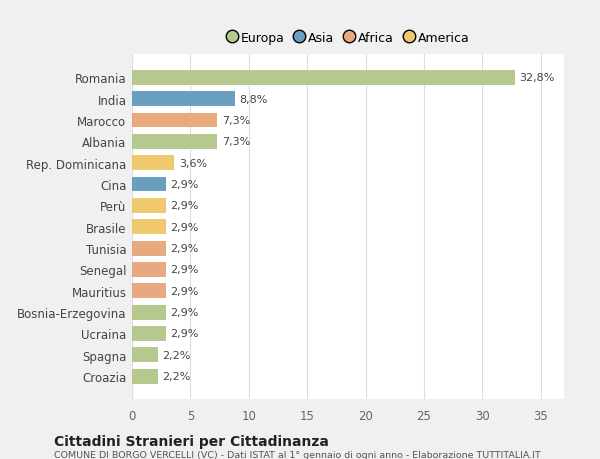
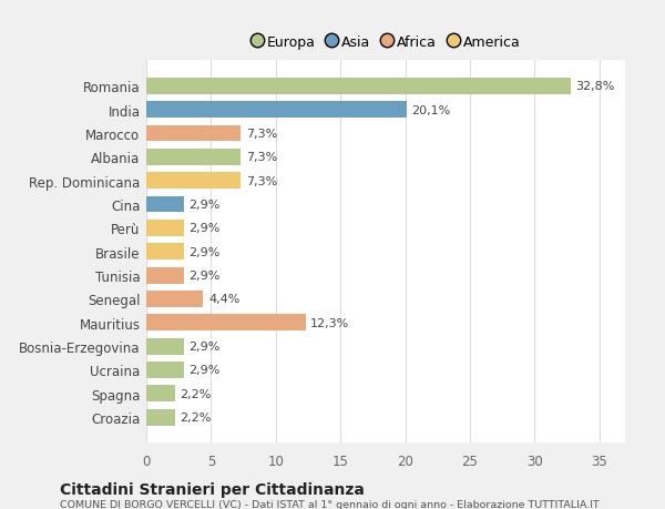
India: 8,8% -> 20,1%
Rep. Dominicana: 3,6% -> 7,3%
Senegal: 2,9% -> 4,4%
Mauritius: 2,9% -> 12,3%
